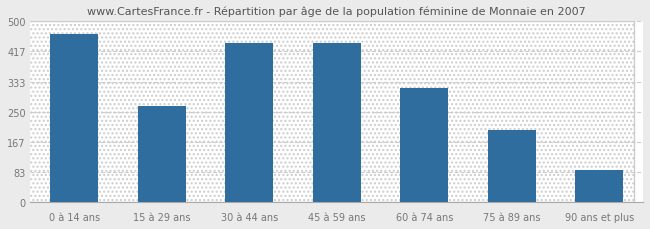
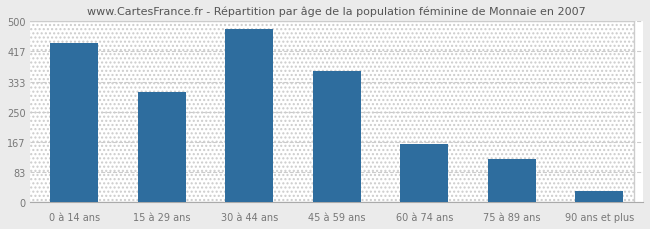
0 à 14 ans: 465 -> 440
15 à 29 ans: 265 -> 305
30 à 44 ans: 440 -> 480
45 à 59 ans: 440 -> 362
60 à 74 ans: 315 -> 160
75 à 89 ans: 200 -> 120
90 ans et plus: 90 -> 30
